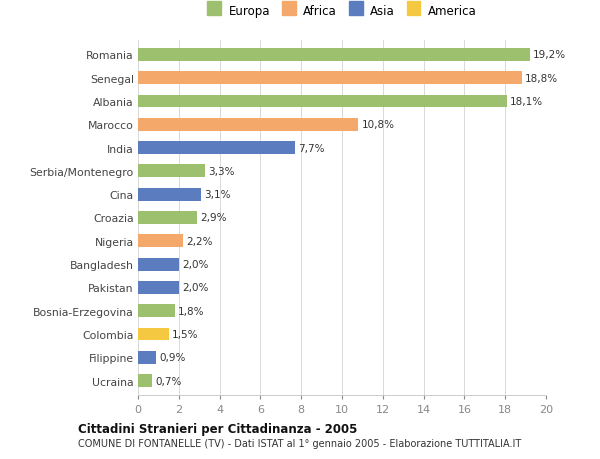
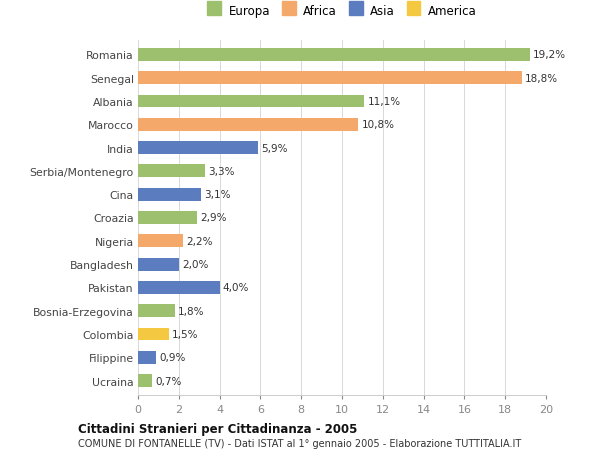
Albania: 18,1% -> 11,1%
India: 7,7% -> 5,9%
Pakistan: 2,0% -> 4,0%
